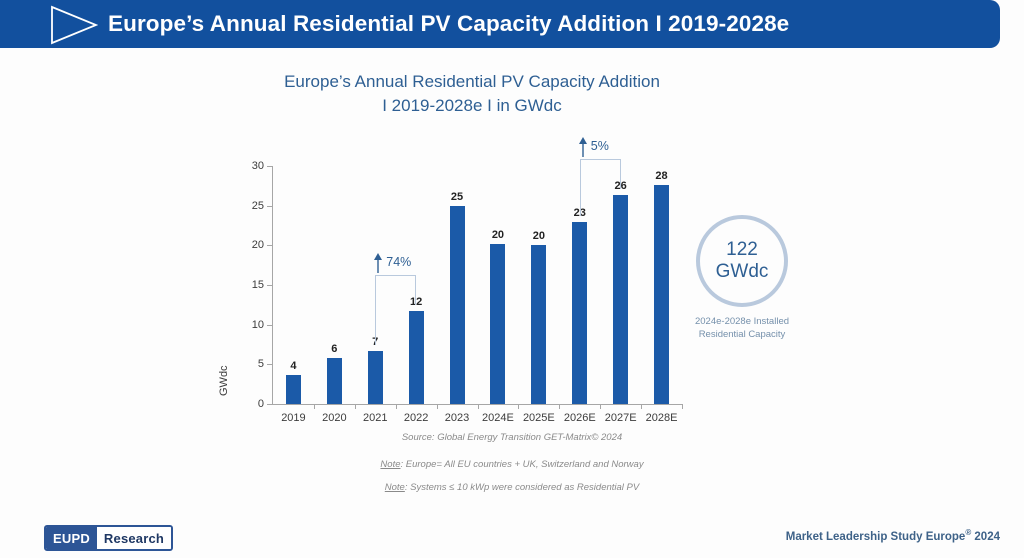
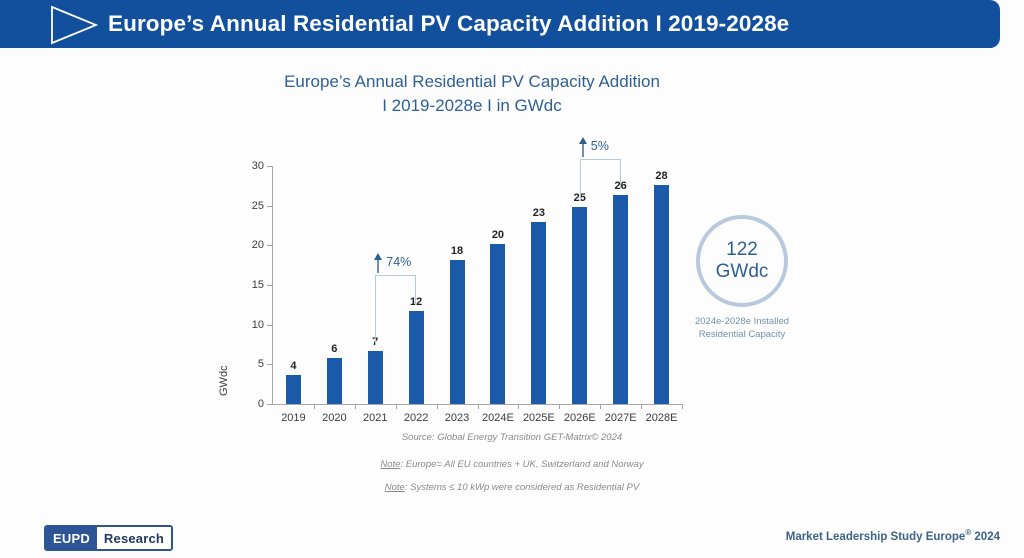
2023: 25 -> 18
2025E: 20 -> 23
2026E: 23 -> 25
